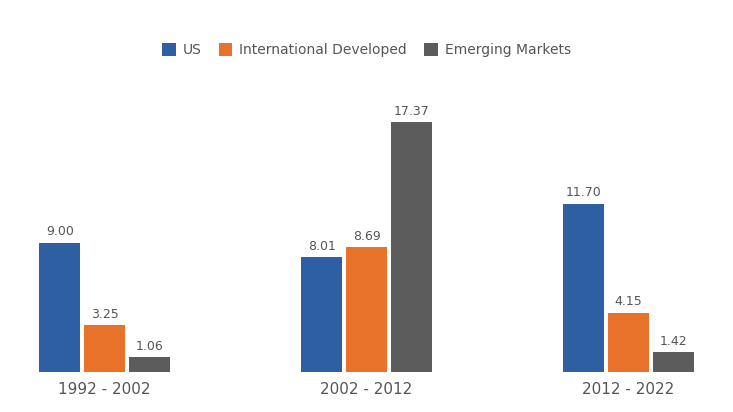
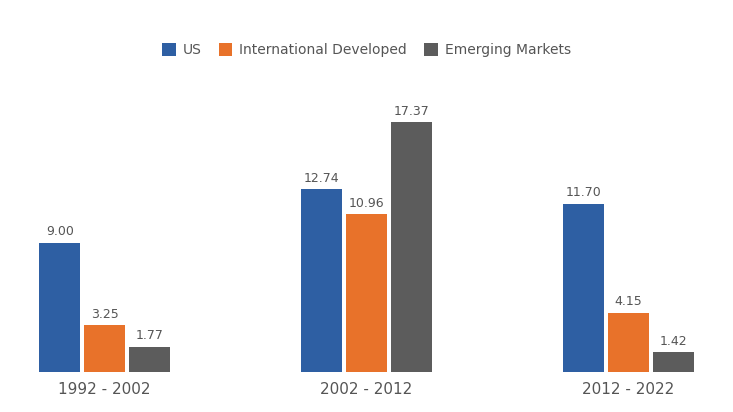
Emerging Markets/1992 - 2002: 1.06 -> 1.77
US/2002 - 2012: 8.01 -> 12.74
International Developed/2002 - 2012: 8.69 -> 10.96
